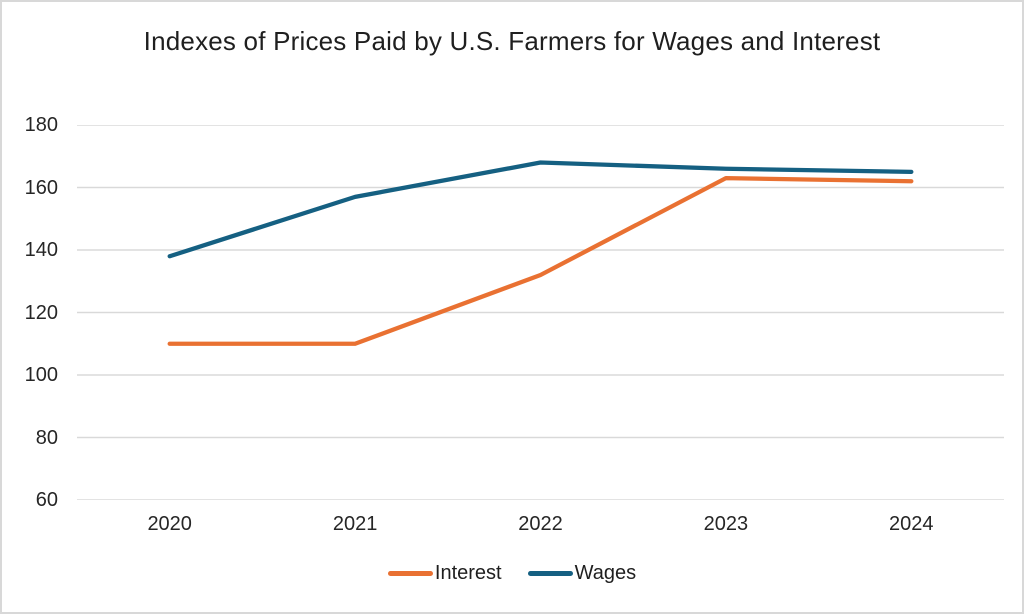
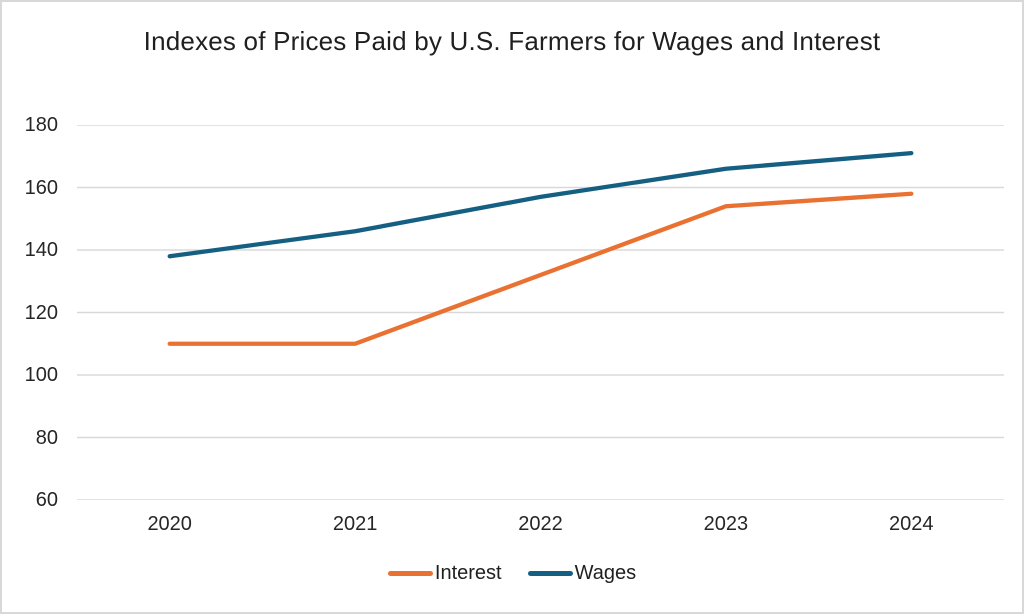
Wages/2021: 157 -> 146
Wages/2022: 168 -> 157
Interest/2023: 163 -> 154
Interest/2024: 162 -> 158
Wages/2024: 165 -> 171
